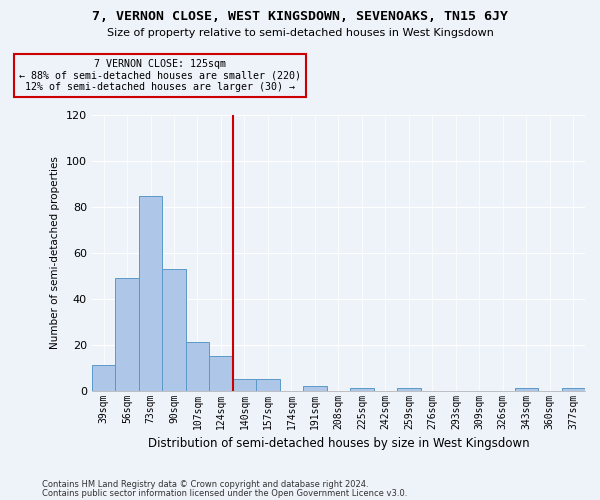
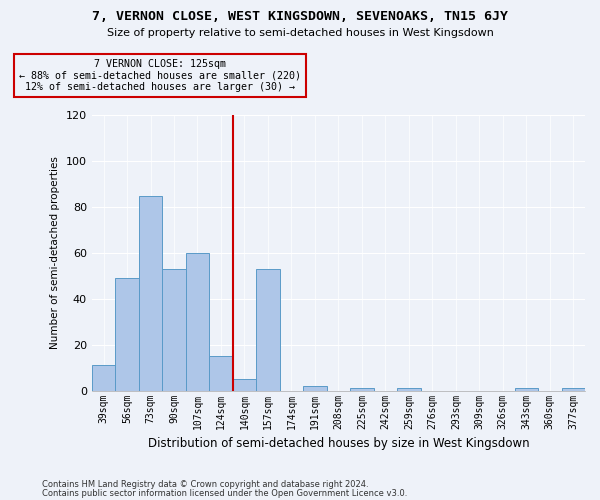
107sqm: 21 -> 60
157sqm: 5 -> 53
